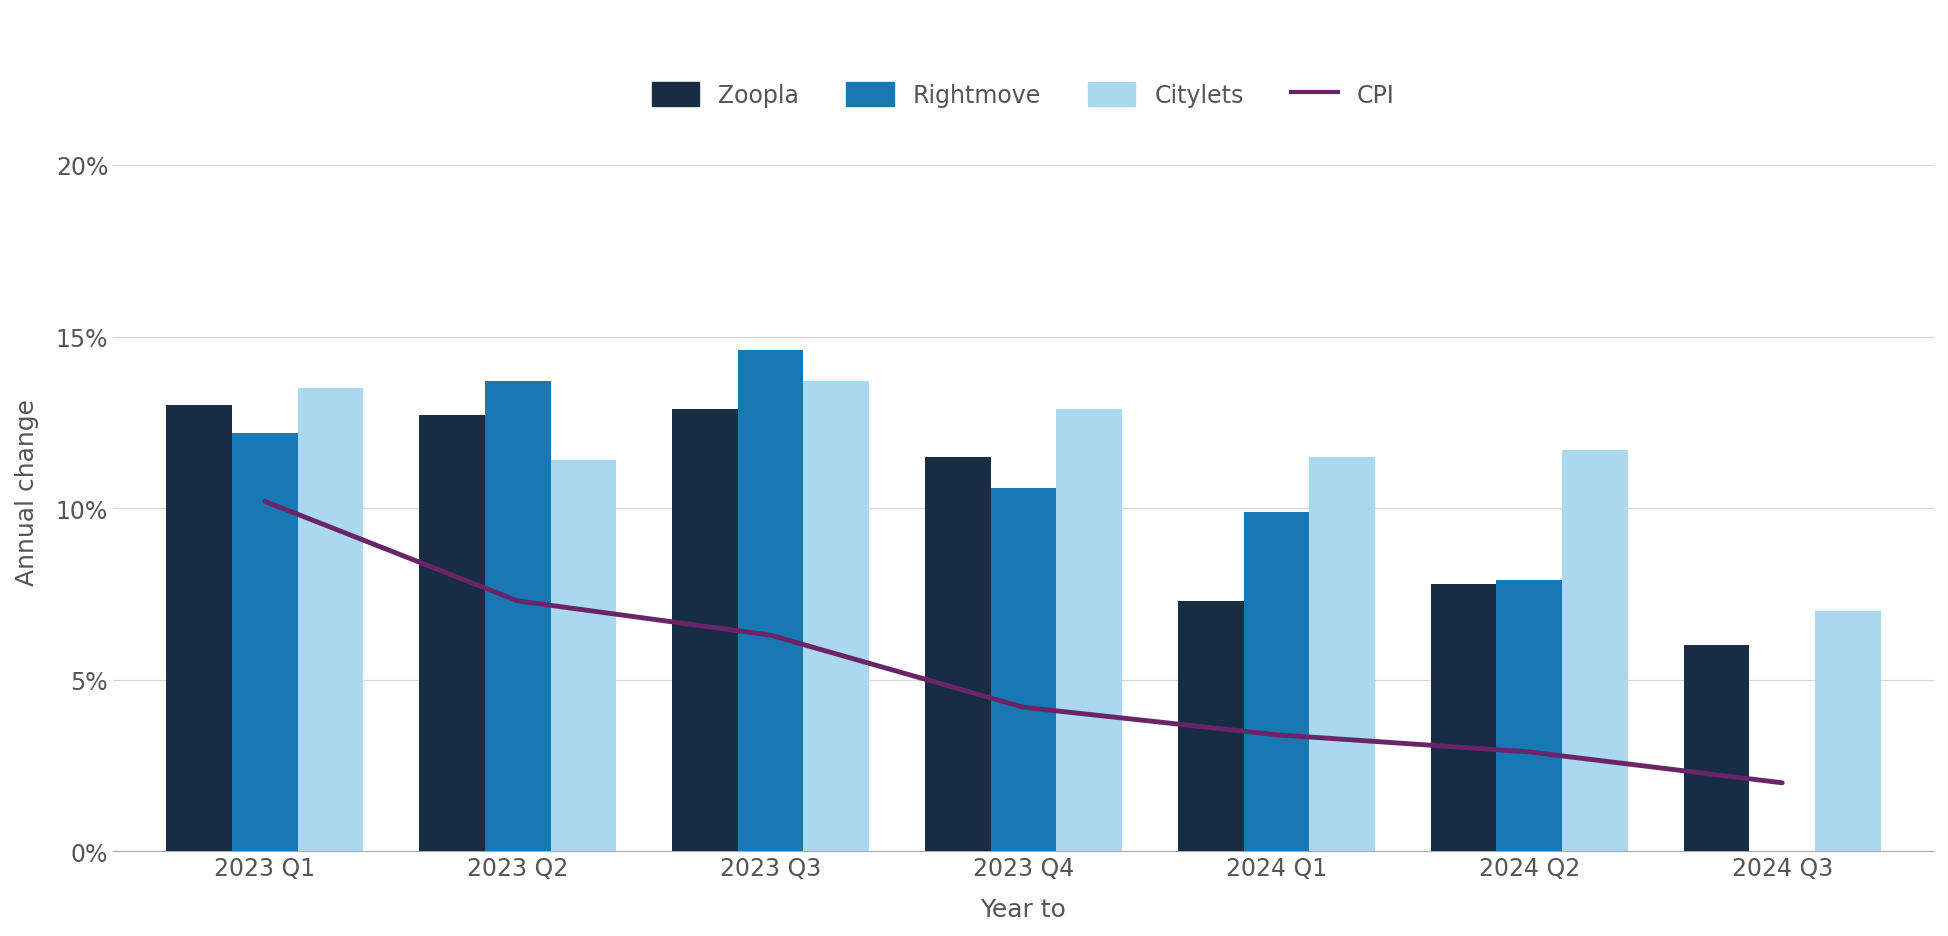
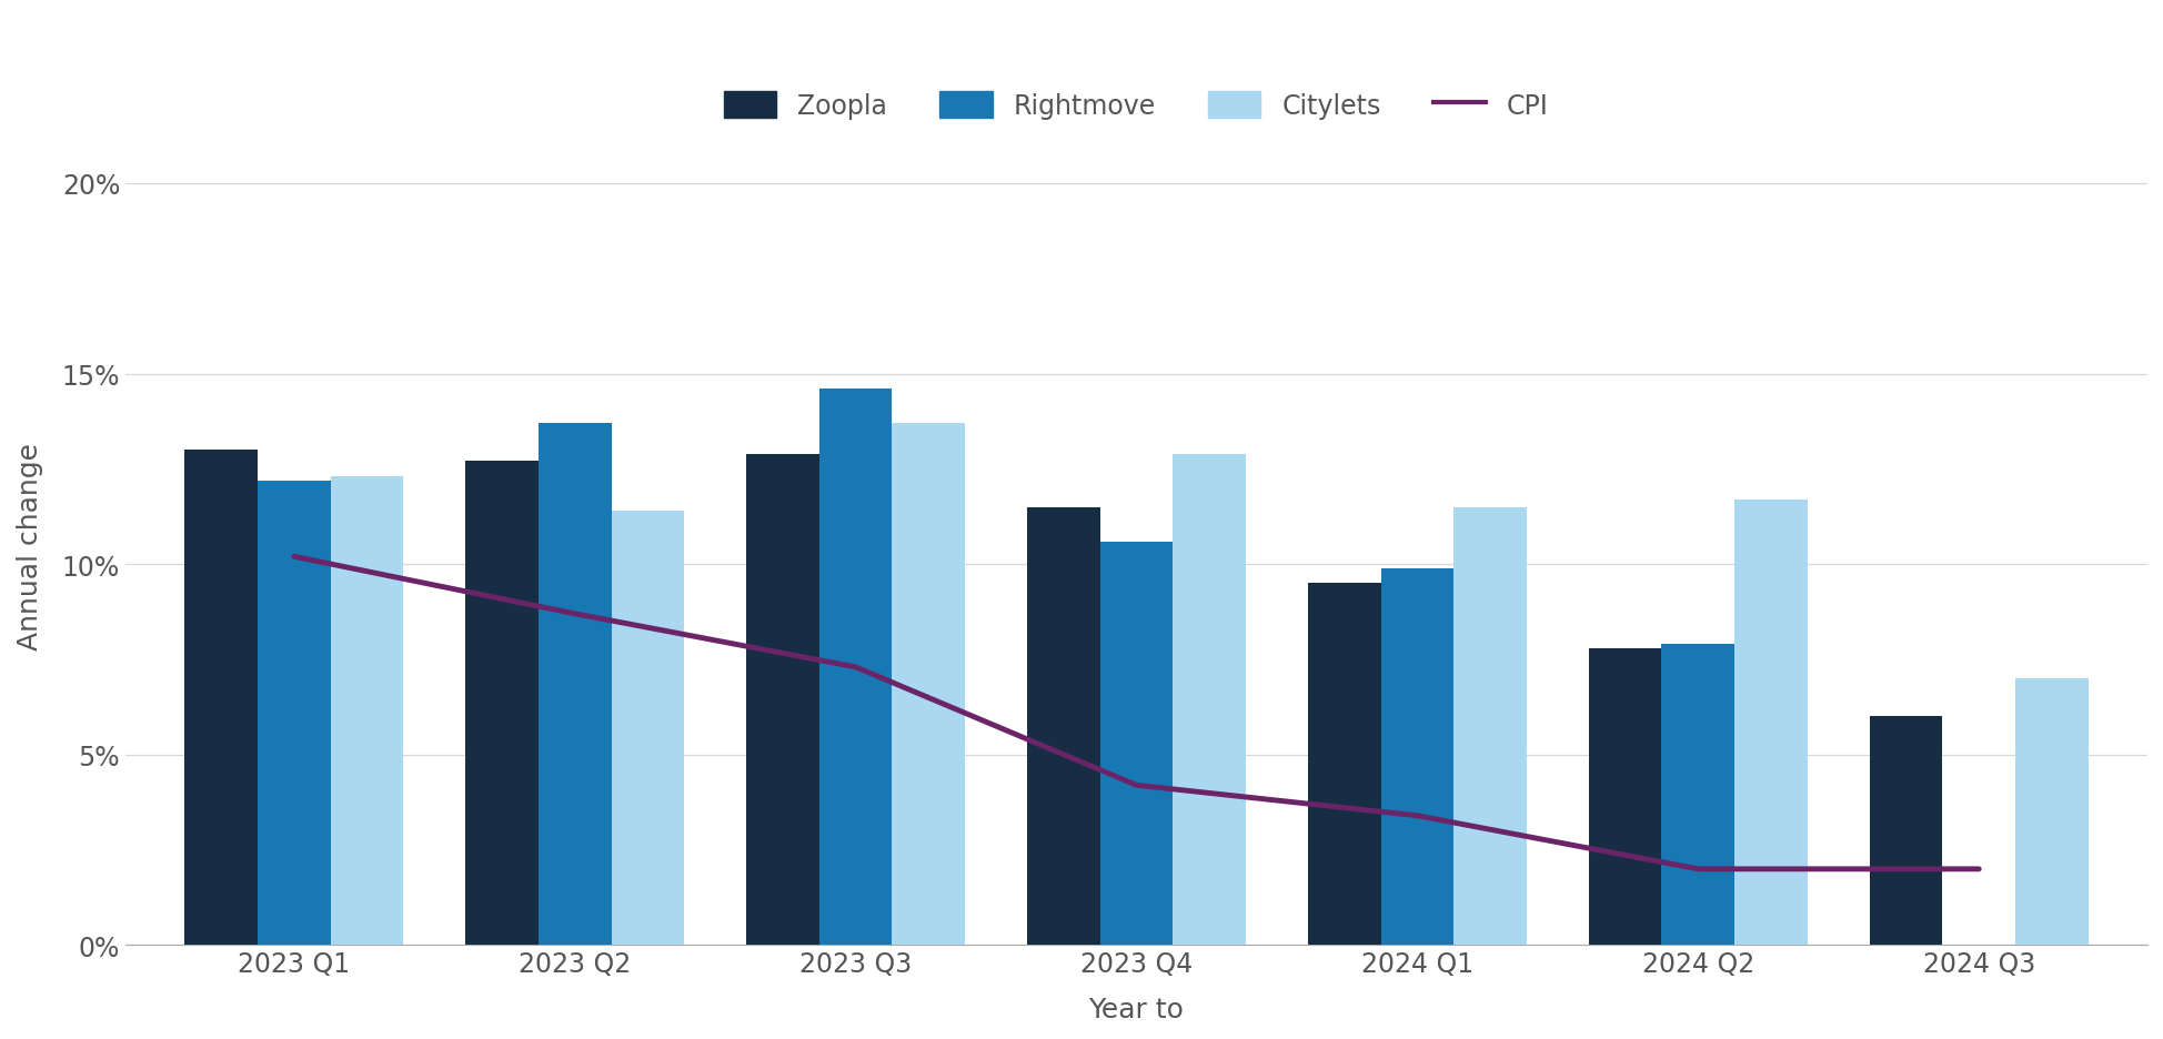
Citylets/2023 Q1: 13.5% -> 12.3%
CPI/2023 Q2: 7.3% -> 8.7%
CPI/2023 Q3: 6.3% -> 7.3%
Zoopla/2024 Q1: 7.3% -> 9.5%
CPI/2024 Q2: 2.9% -> 2.0%
